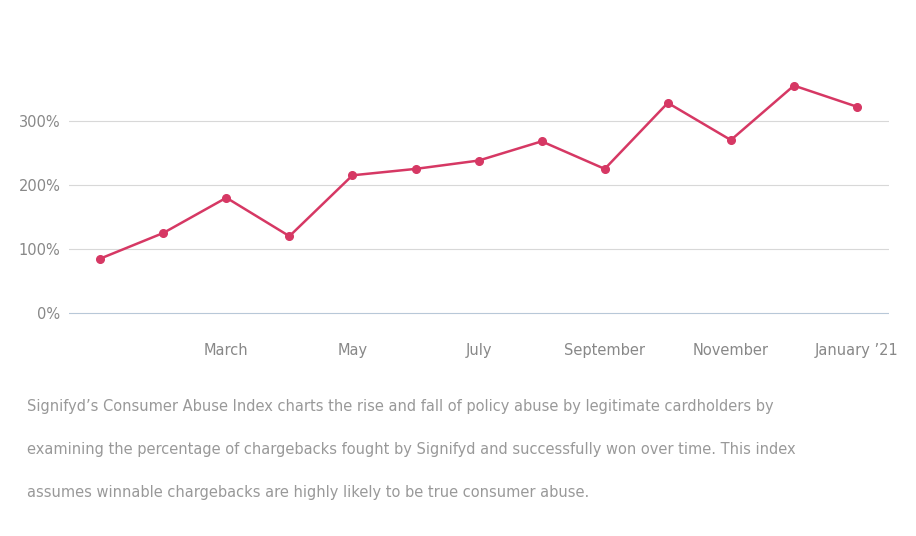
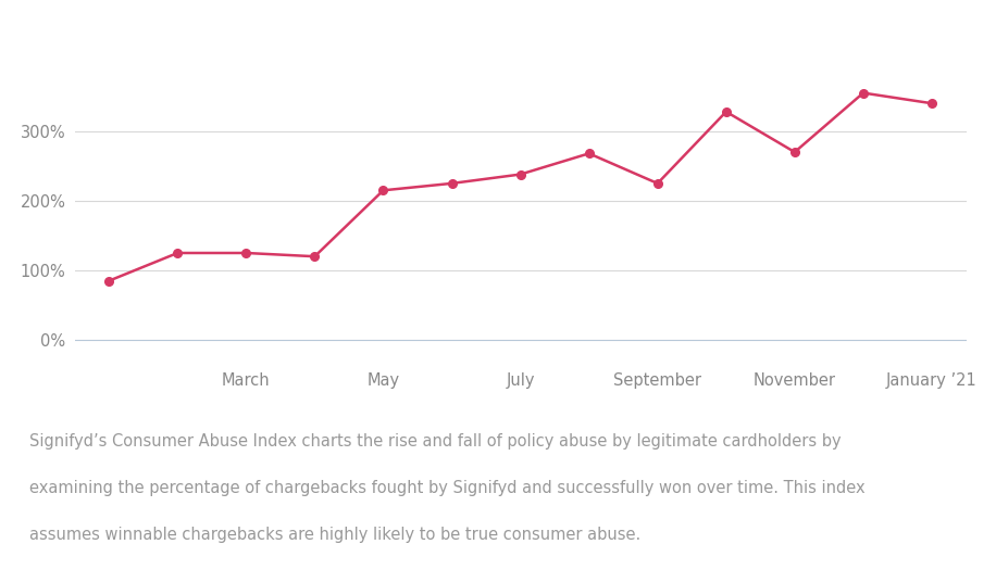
March: 180% -> 125%
January ’21: 322% -> 340%
